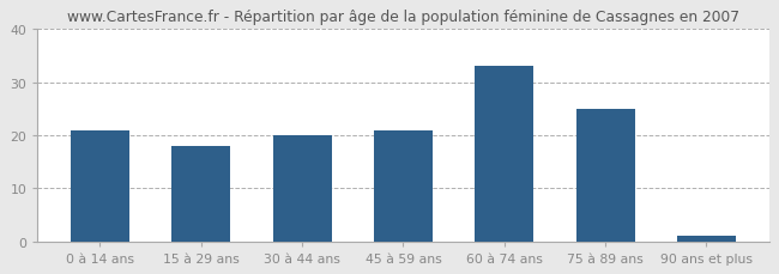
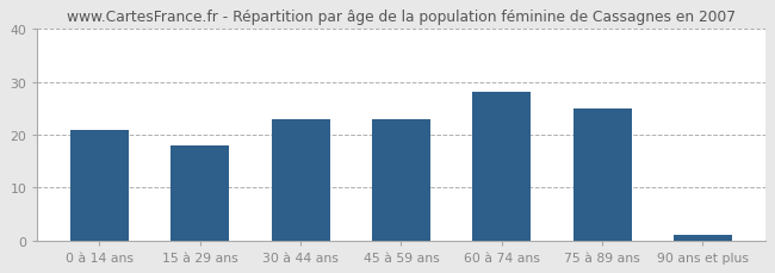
30 à 44 ans: 20 -> 23
45 à 59 ans: 21 -> 23
60 à 74 ans: 33 -> 28
